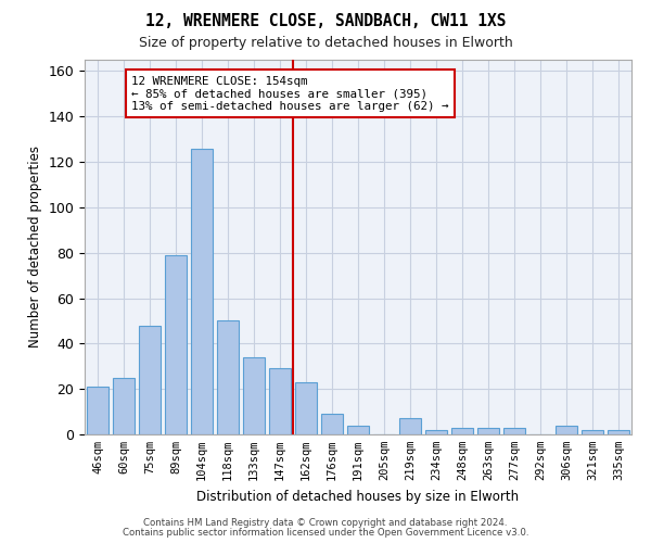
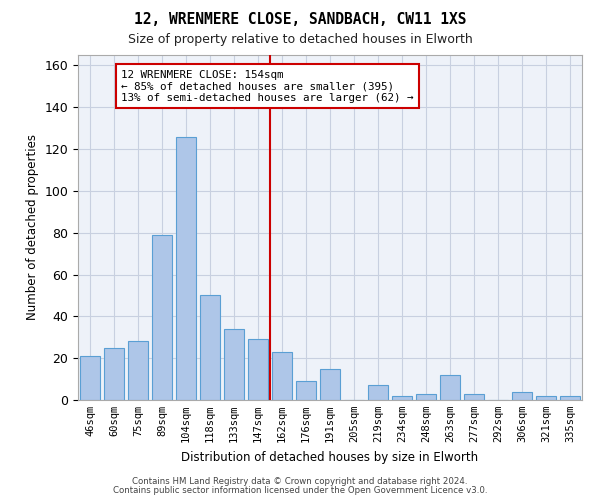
75sqm: 48 -> 28
191sqm: 4 -> 15
263sqm: 3 -> 12
